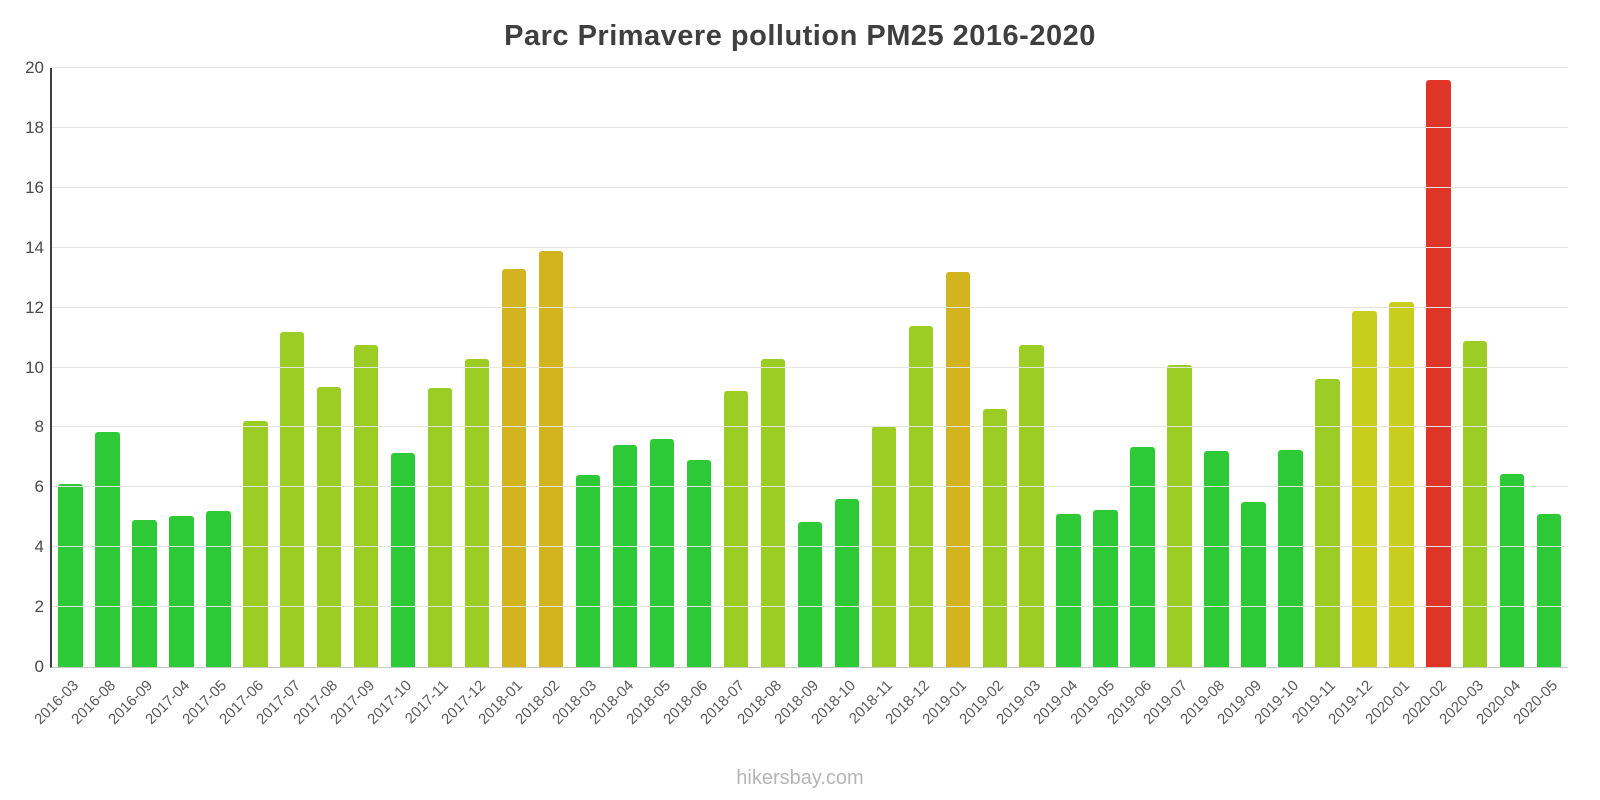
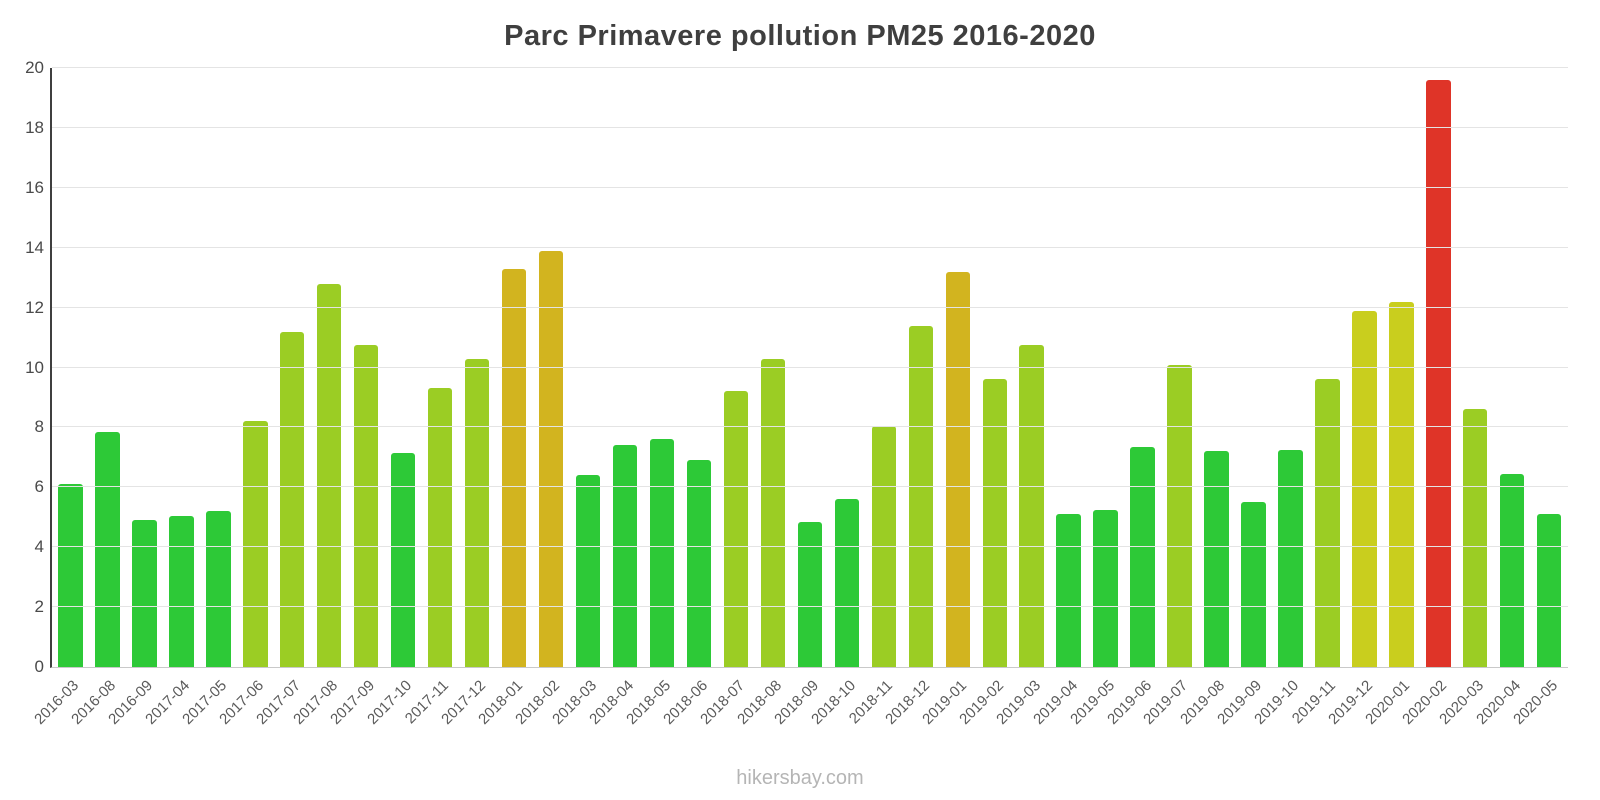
2017-08: 9.3 -> 12.8
2019-02: 8.6 -> 9.6
2020-03: 10.9 -> 8.6
